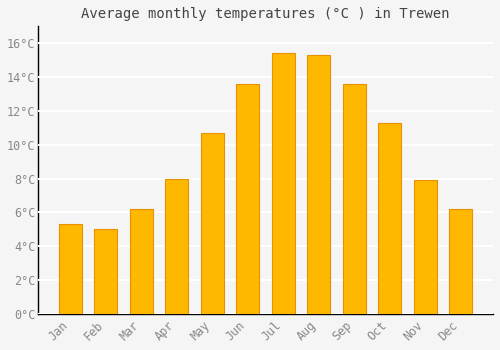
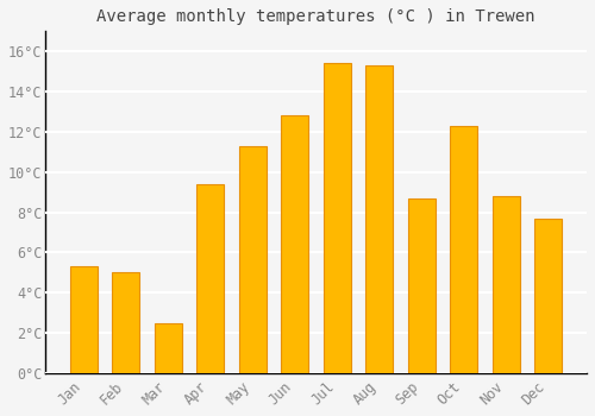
Mar: 6.2°C -> 2.5°C
Apr: 8.0°C -> 9.4°C
May: 10.7°C -> 11.3°C
Jun: 13.6°C -> 12.8°C
Sep: 13.6°C -> 8.7°C
Oct: 11.3°C -> 12.3°C
Nov: 7.9°C -> 8.8°C
Dec: 6.2°C -> 7.7°C
